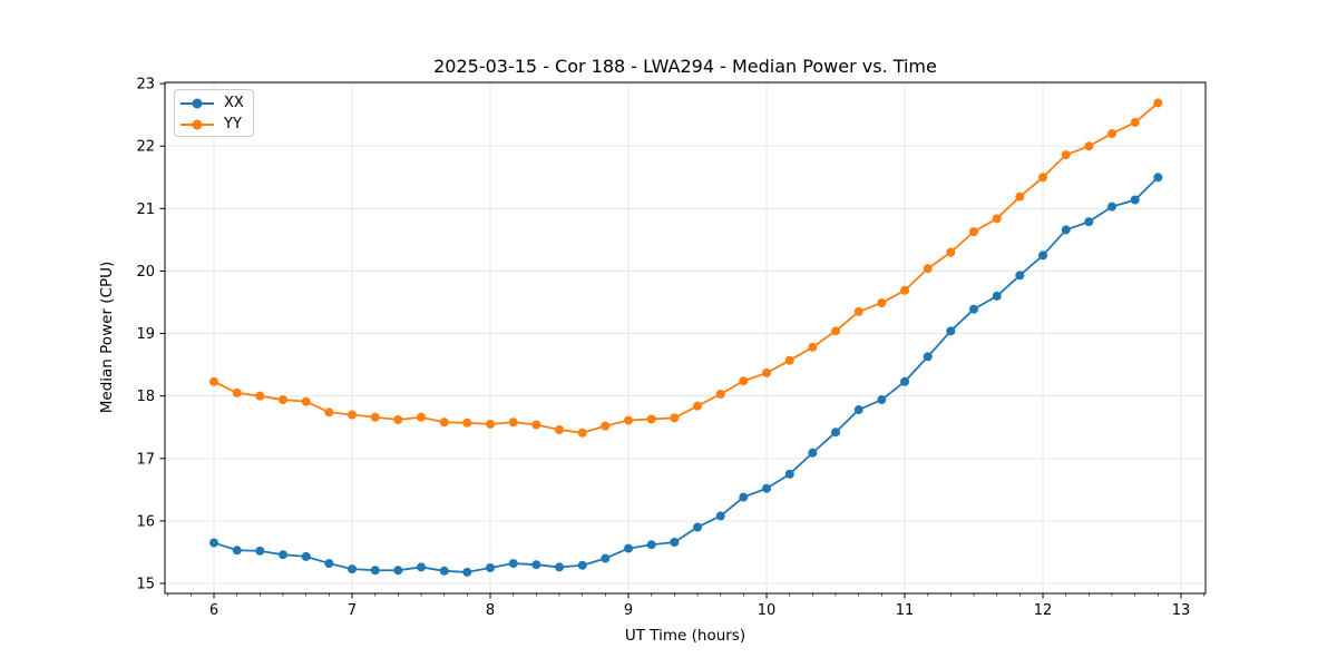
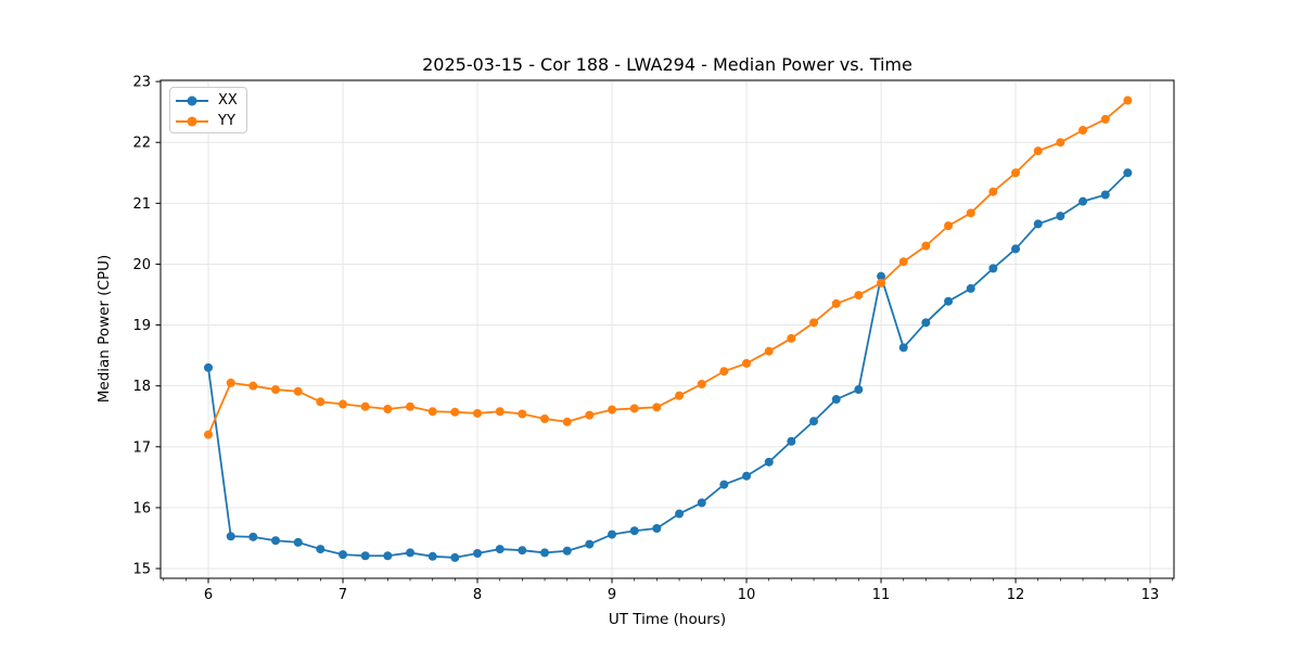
XX/6: 15.7 -> 18.3
YY/6: 18.2 -> 17.2
XX/11: 18.2 -> 19.8
